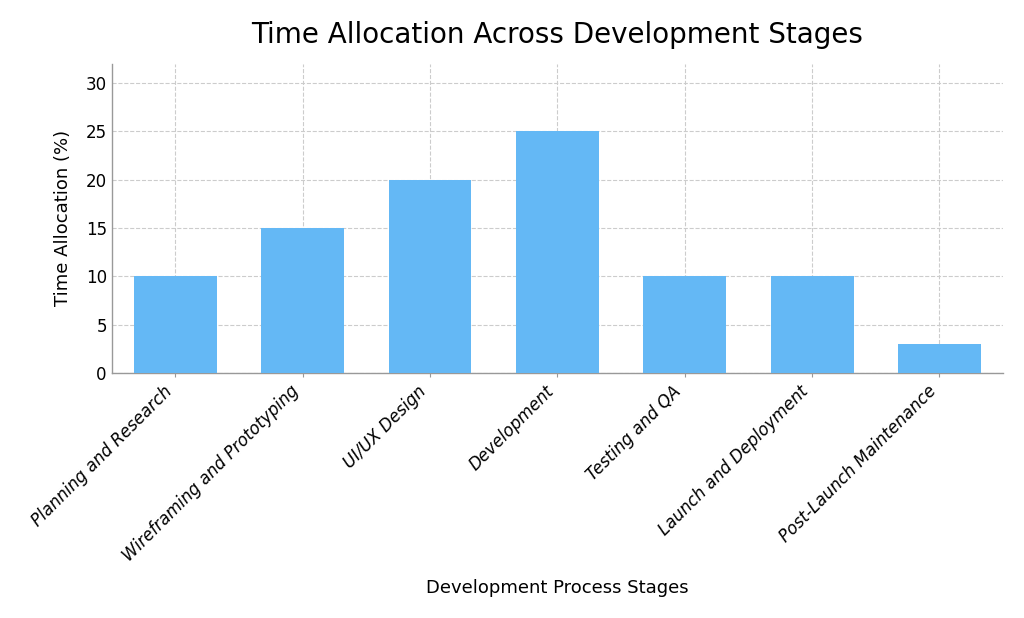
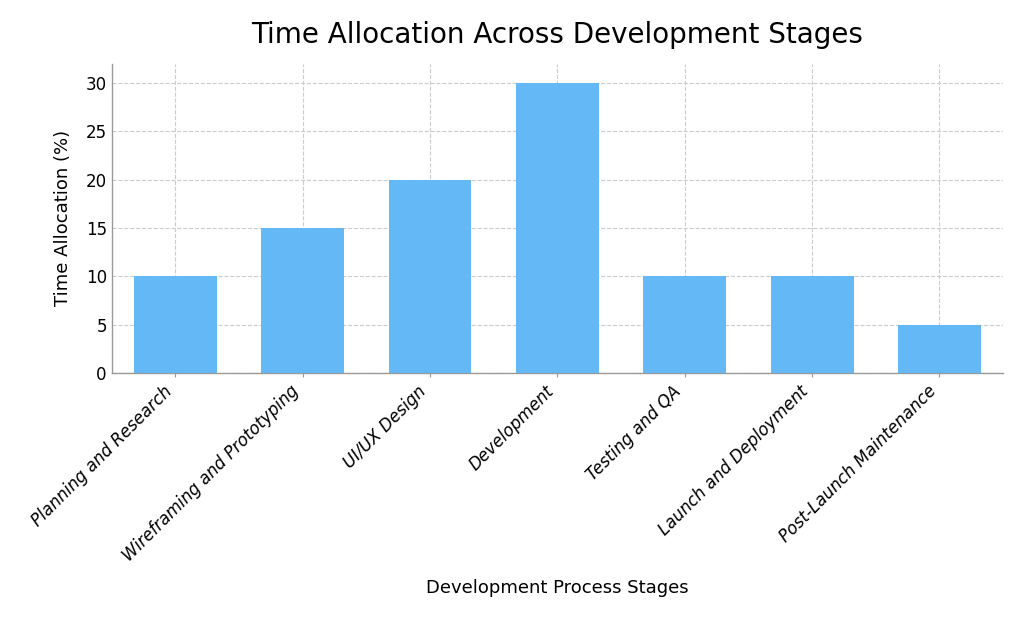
Development: 25 -> 30
Post-Launch Maintenance: 3 -> 5
